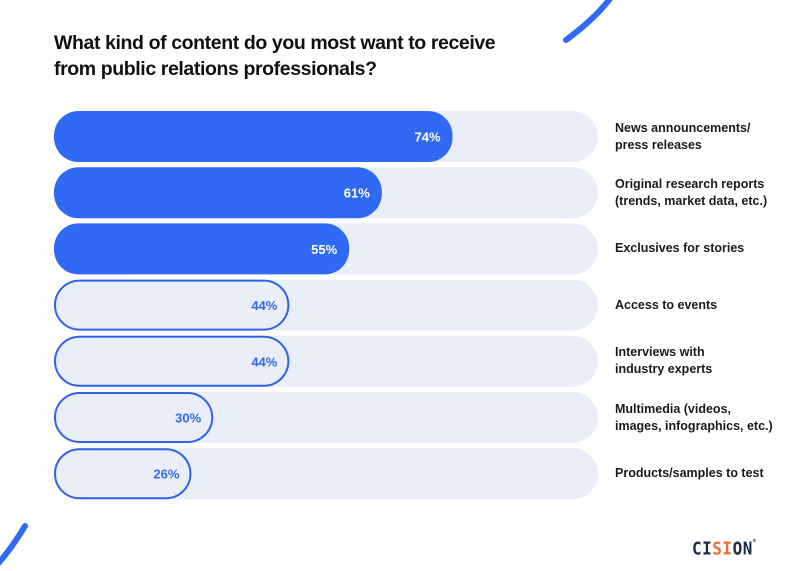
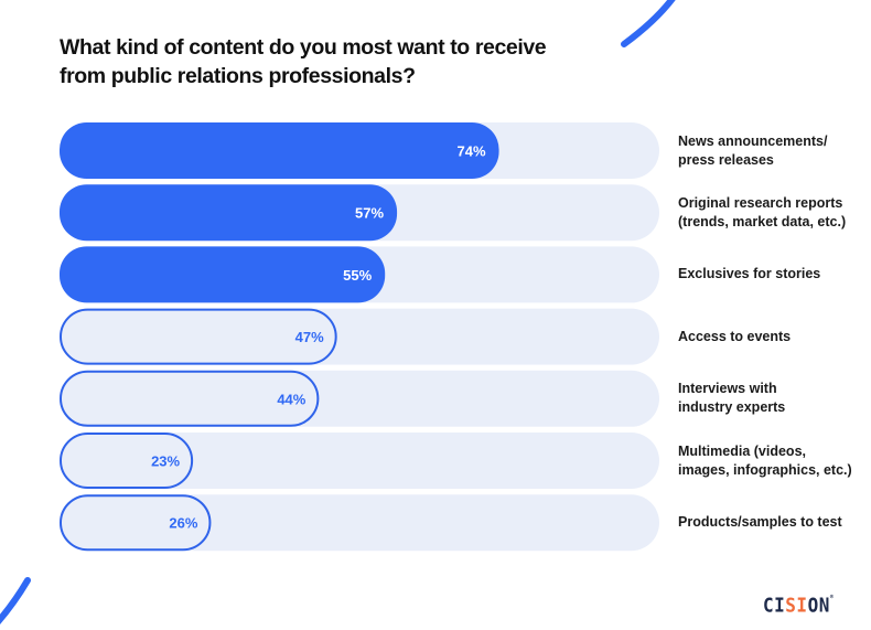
Original research reports (trends, market data, etc.): 61% -> 57%
Access to events: 44% -> 47%
Multimedia (videos, images, infographics, etc.): 30% -> 23%
